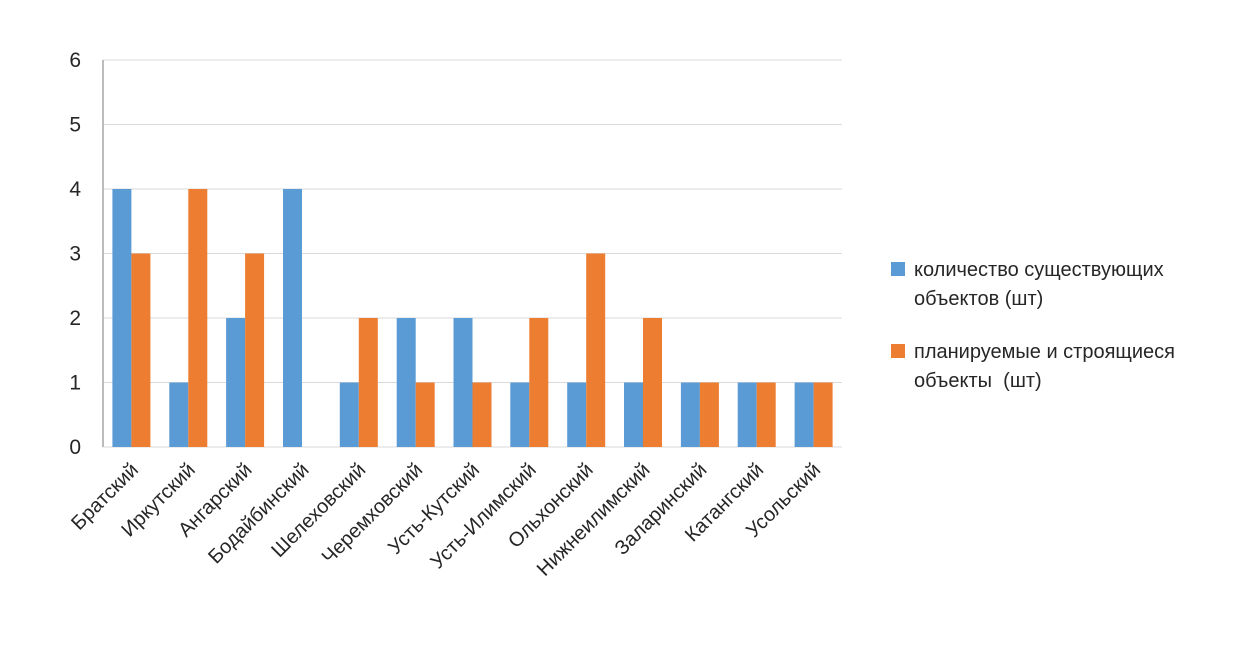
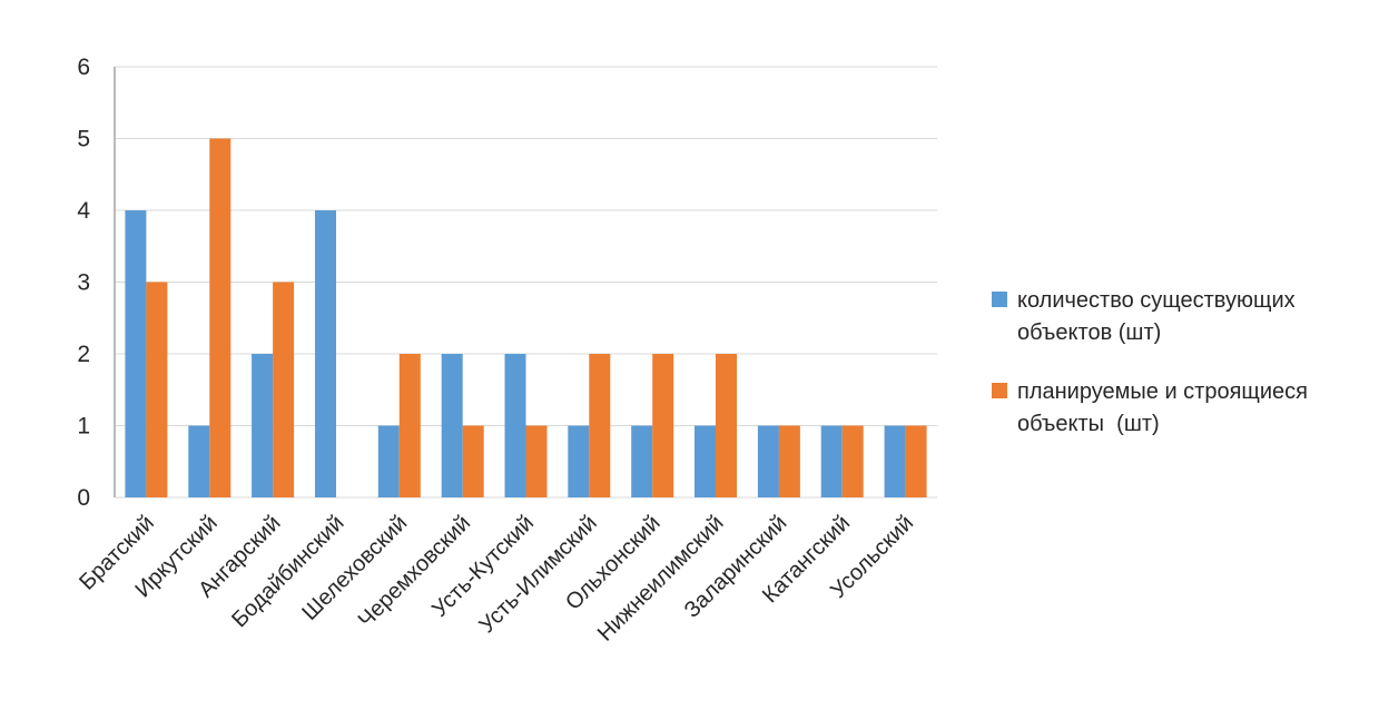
планируемые и строящиеся объекты (шт)/Иркутский: 4 -> 5
планируемые и строящиеся объекты (шт)/Ольхонский: 3 -> 2
